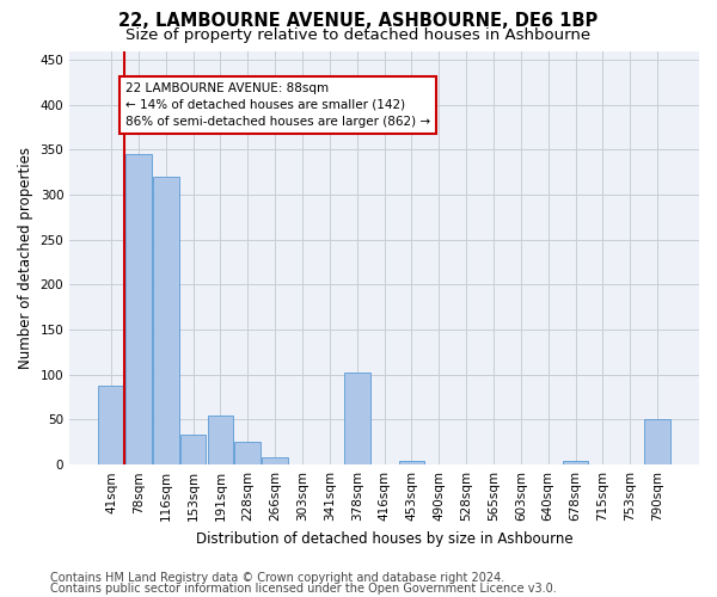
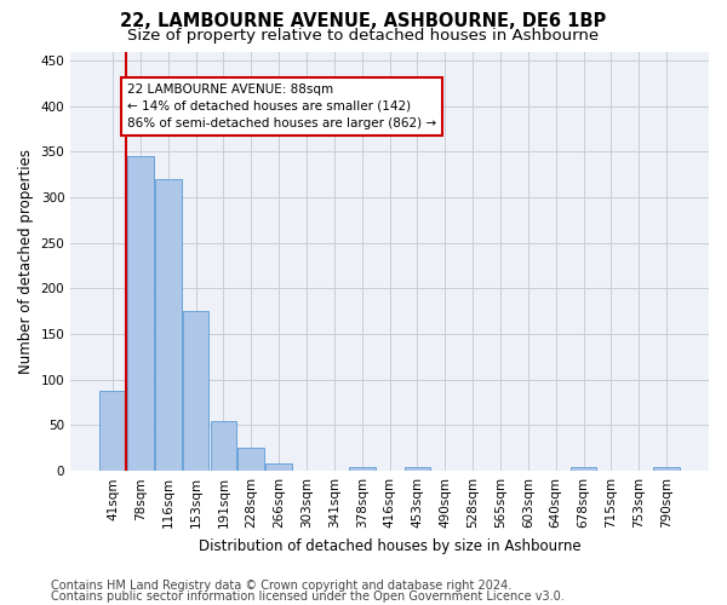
153sqm: 34 -> 175
378sqm: 102 -> 4
790sqm: 50 -> 4
